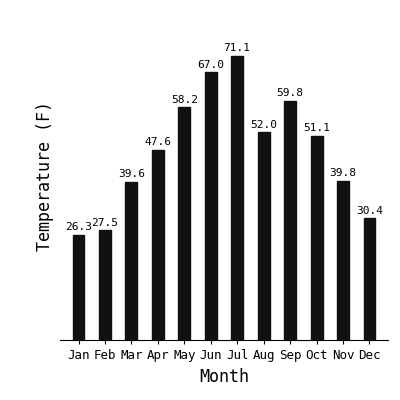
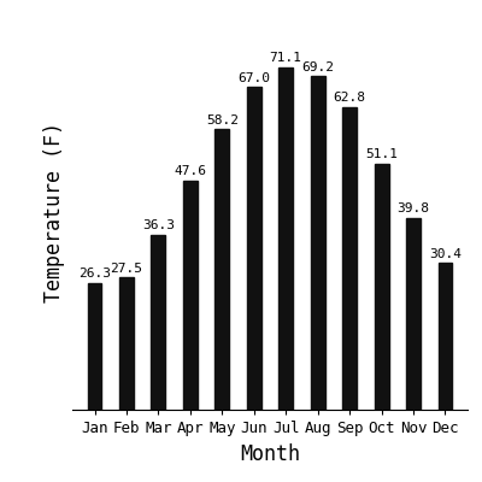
Mar: 39.6 -> 36.3
Aug: 52.0 -> 69.2
Sep: 59.8 -> 62.8
